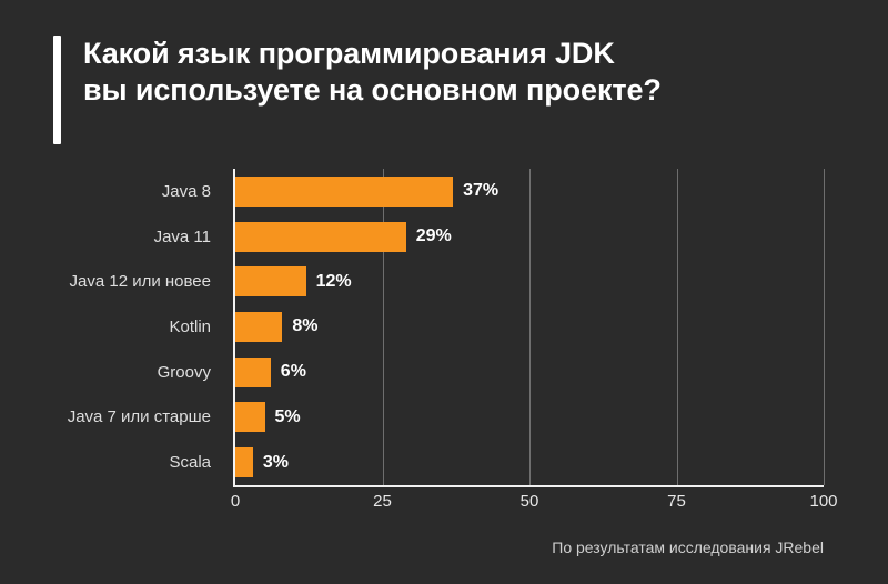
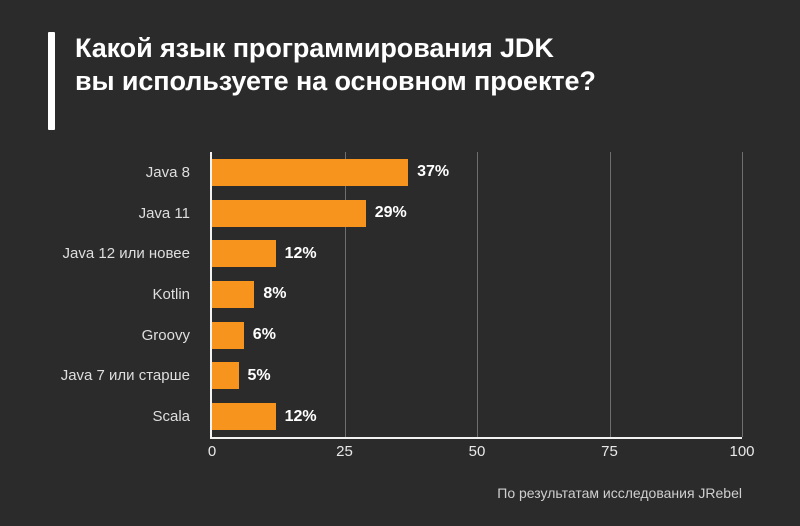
Scala: 3% -> 12%
